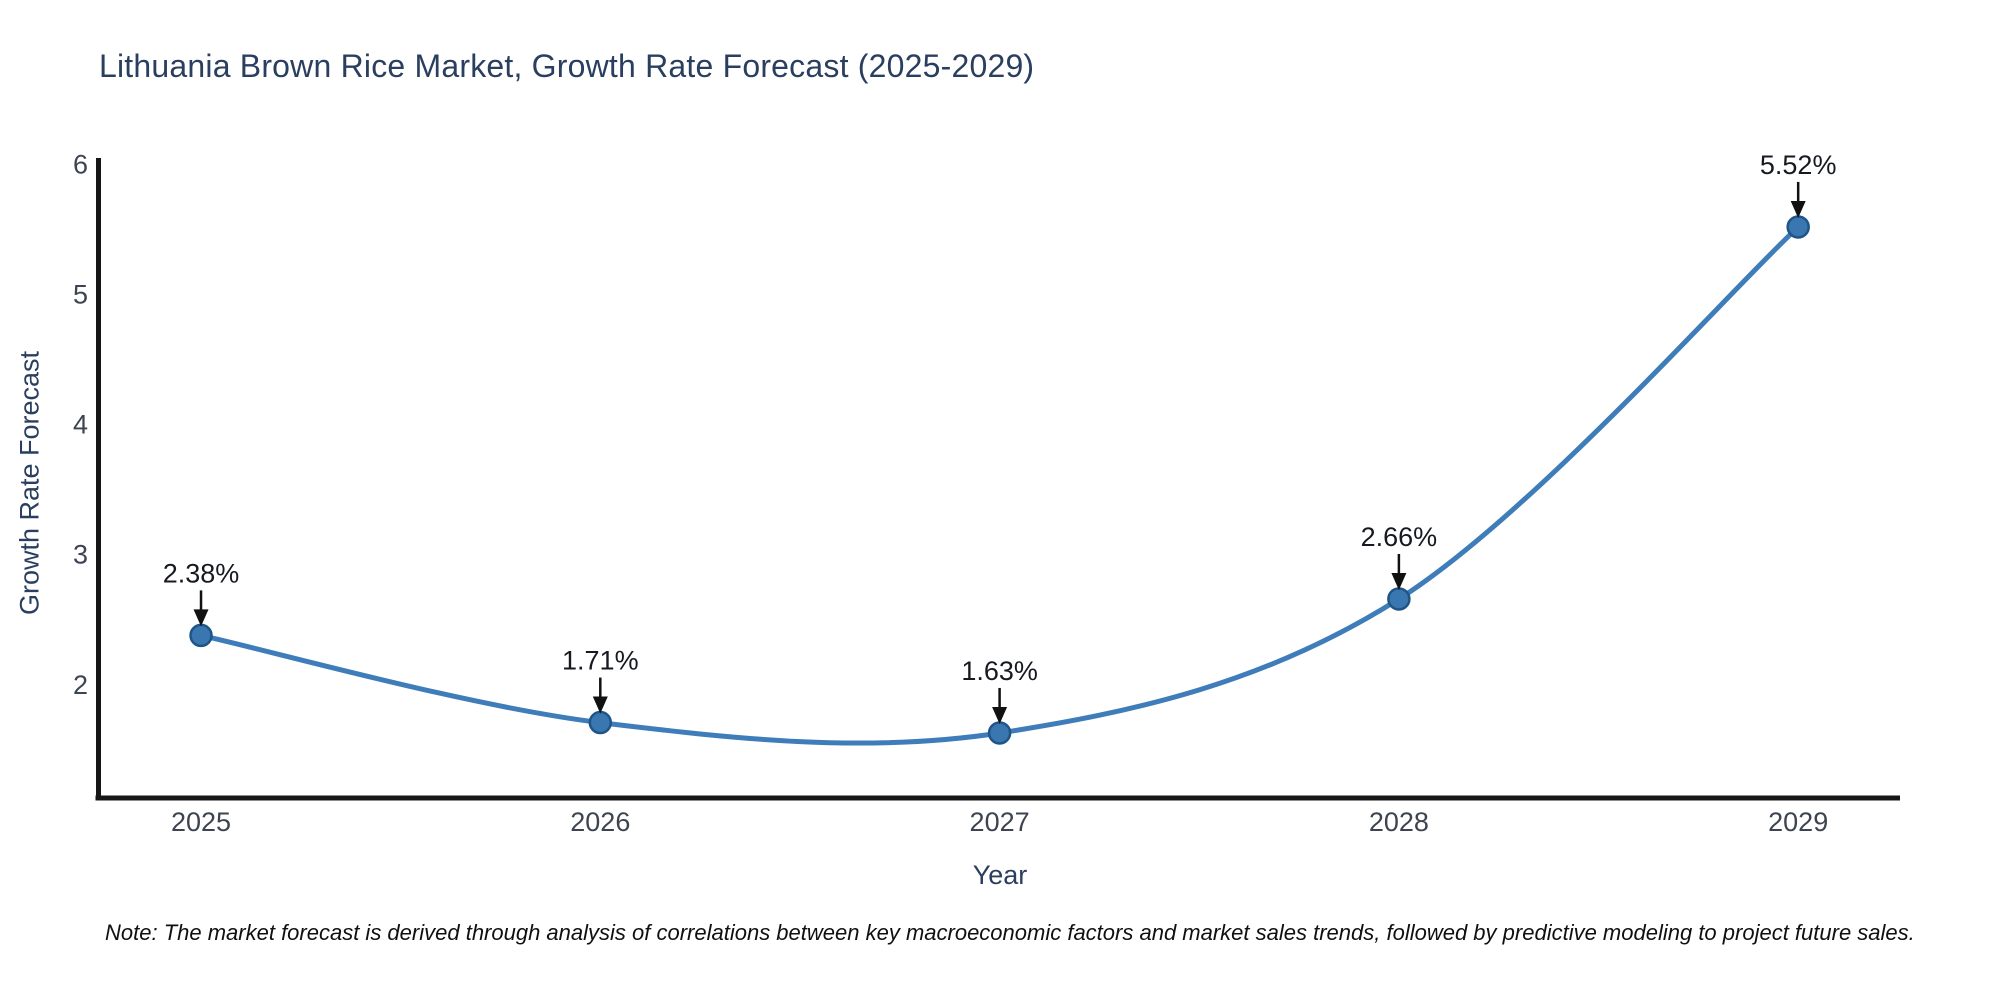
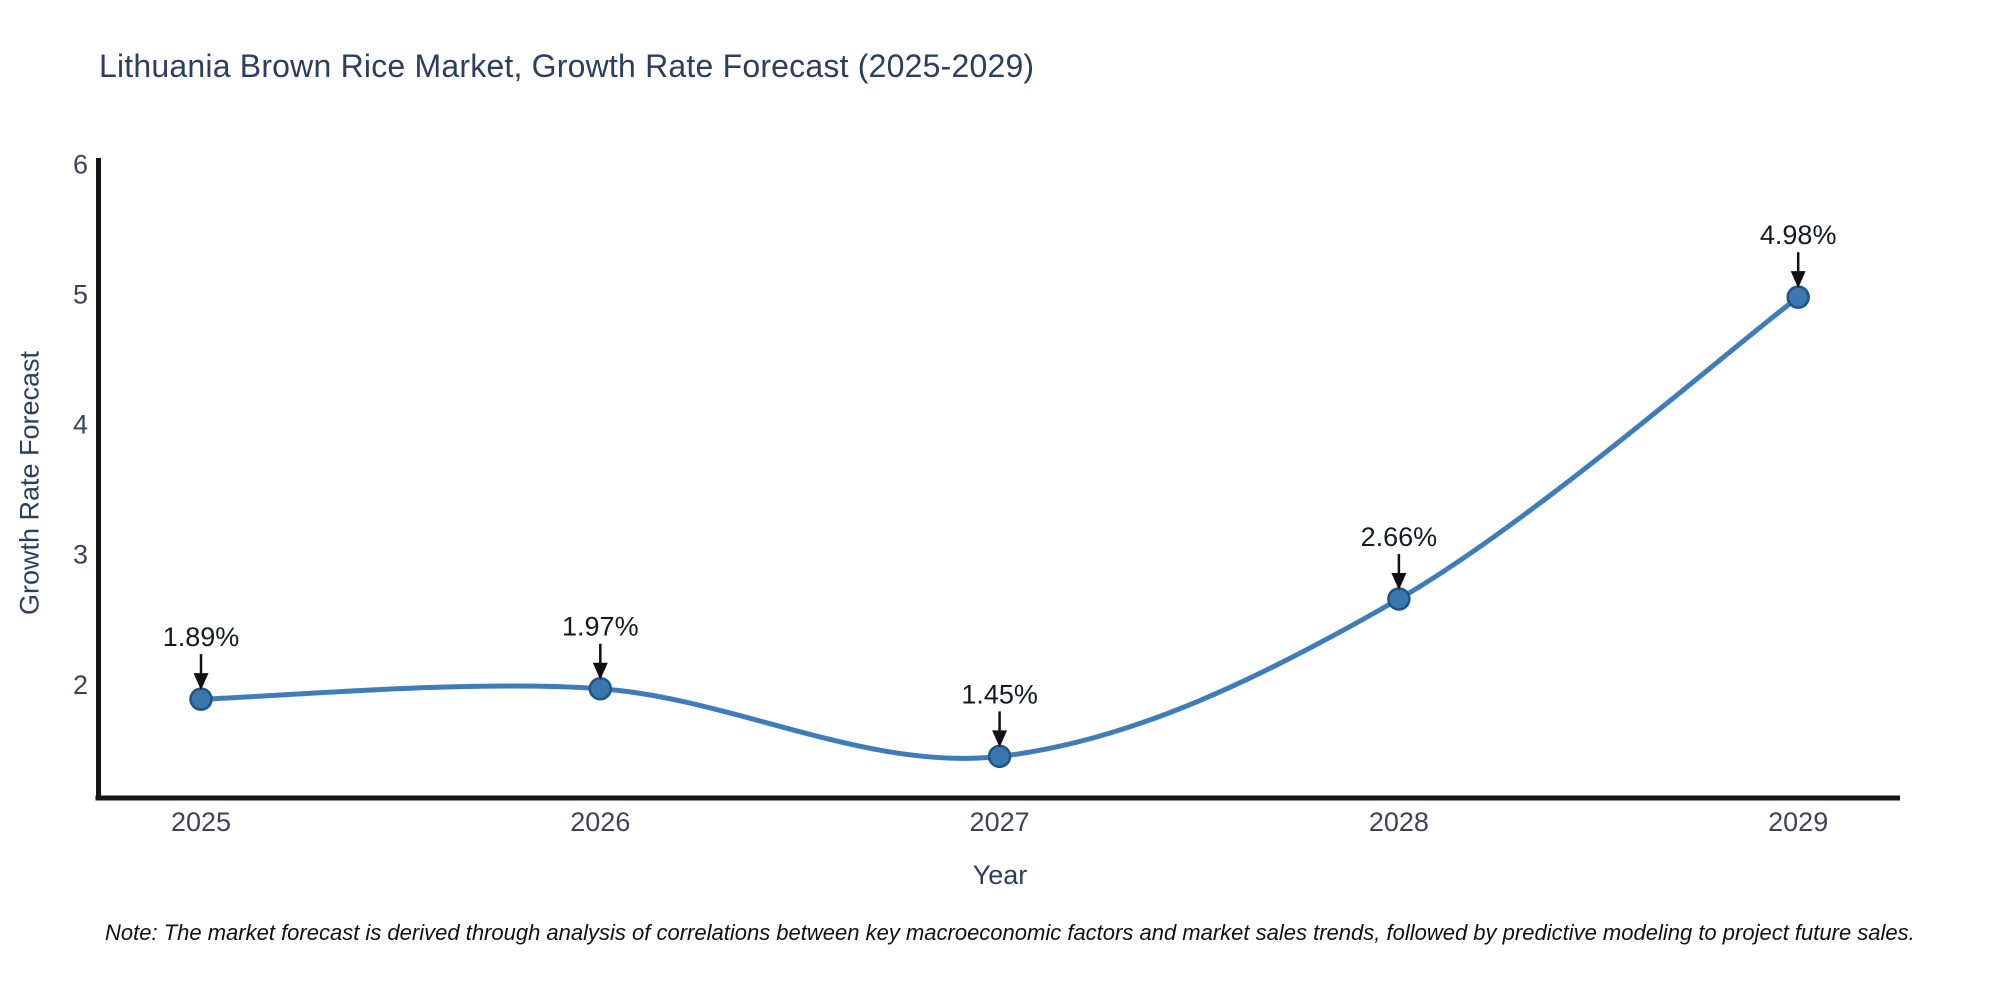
2025: 2.38% -> 1.89%
2026: 1.71% -> 1.97%
2027: 1.63% -> 1.45%
2029: 5.52% -> 4.98%
